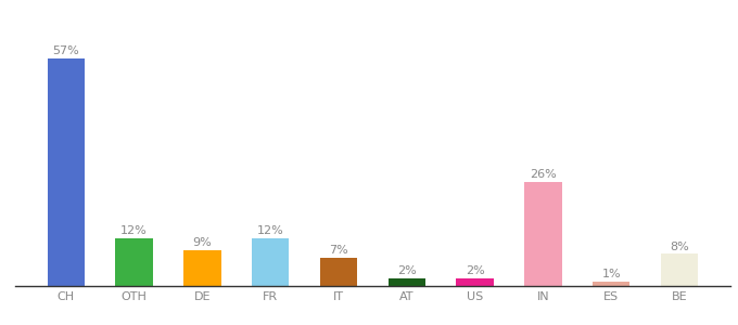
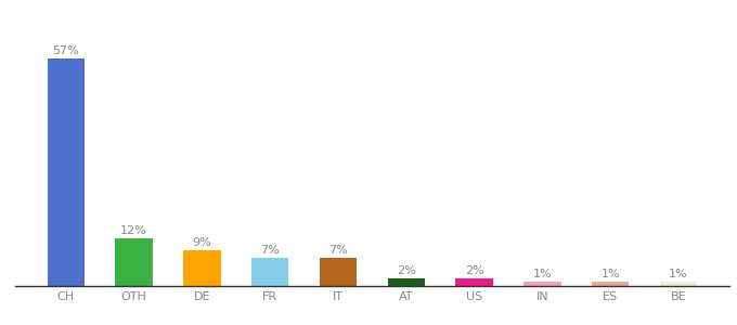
FR: 12% -> 7%
IN: 26% -> 1%
BE: 8% -> 1%
